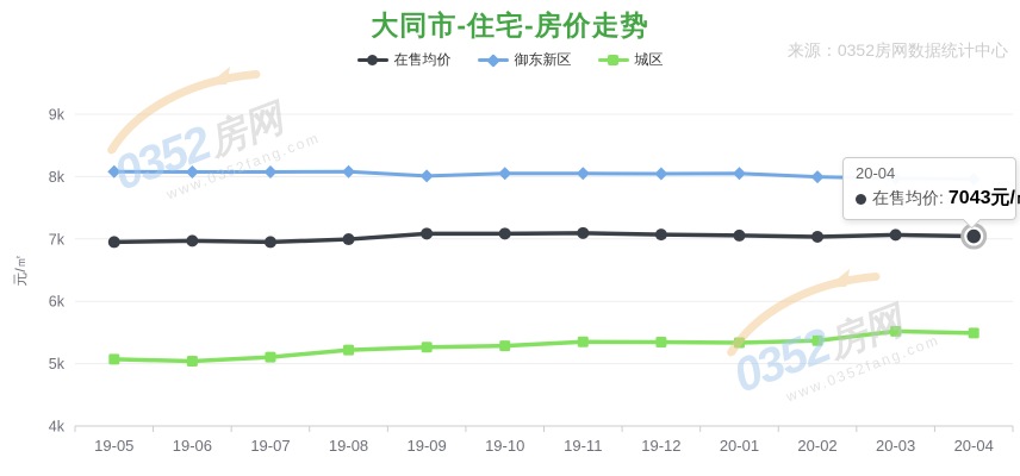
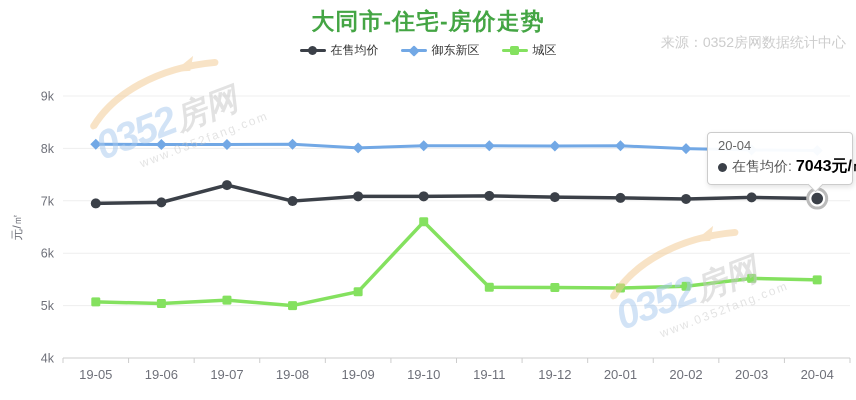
在售均价/19-07: 7.0k -> 7.3k
城区/19-08: 5.2k -> 5.0k
城区/19-10: 5.3k -> 6.6k
